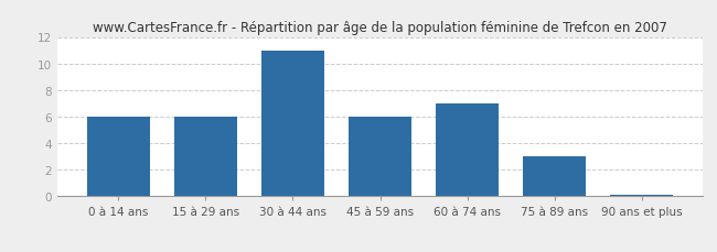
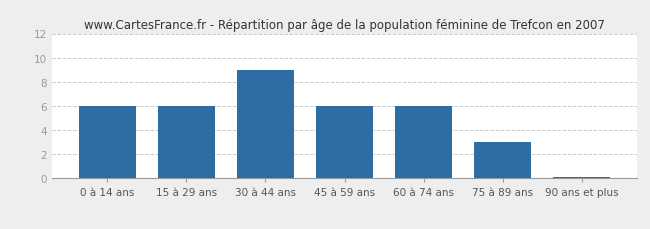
30 à 44 ans: 11.0 -> 9.0
60 à 74 ans: 7.0 -> 6.0
